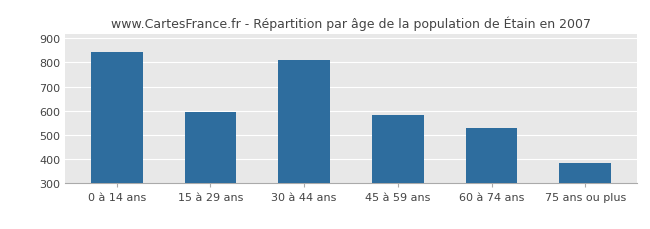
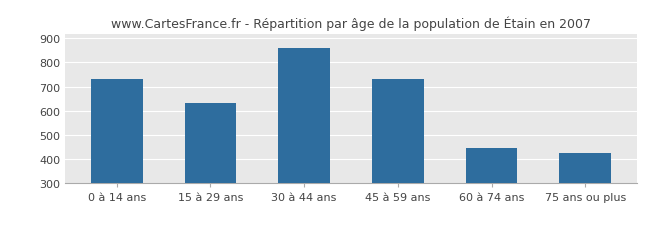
0 à 14 ans: 845 -> 730
15 à 29 ans: 595 -> 630
30 à 44 ans: 812 -> 860
45 à 59 ans: 582 -> 730
60 à 74 ans: 530 -> 445
75 ans ou plus: 385 -> 425
